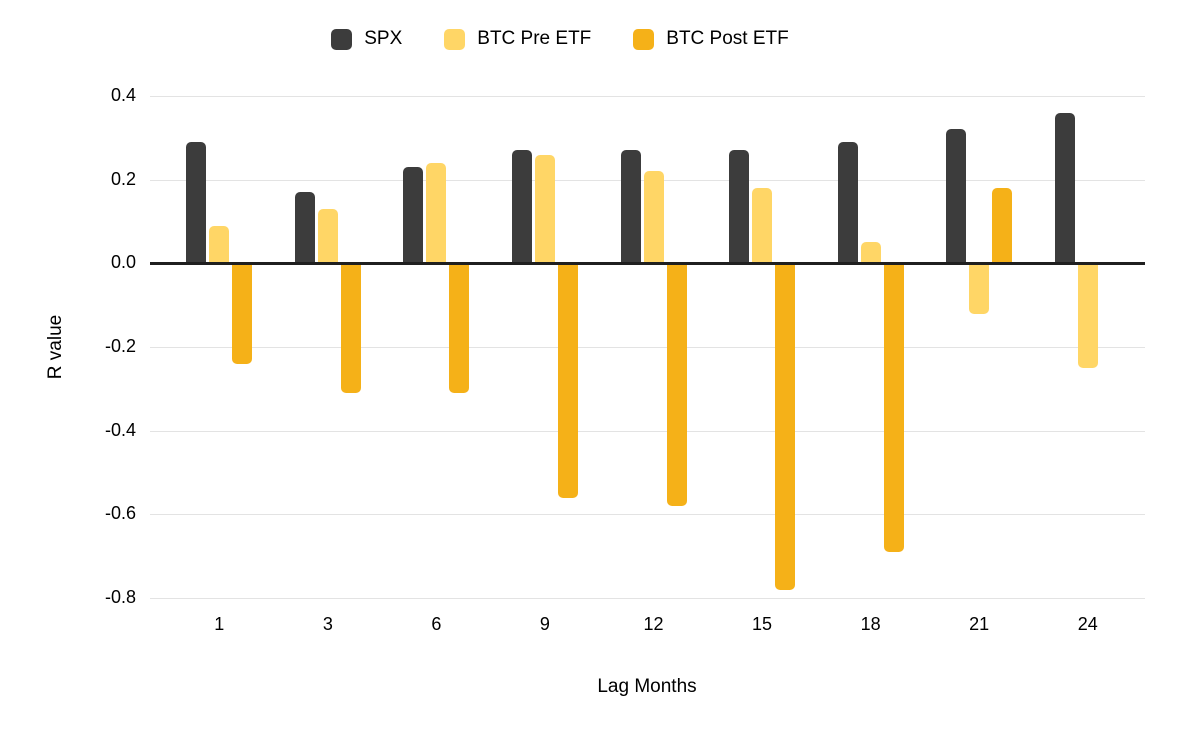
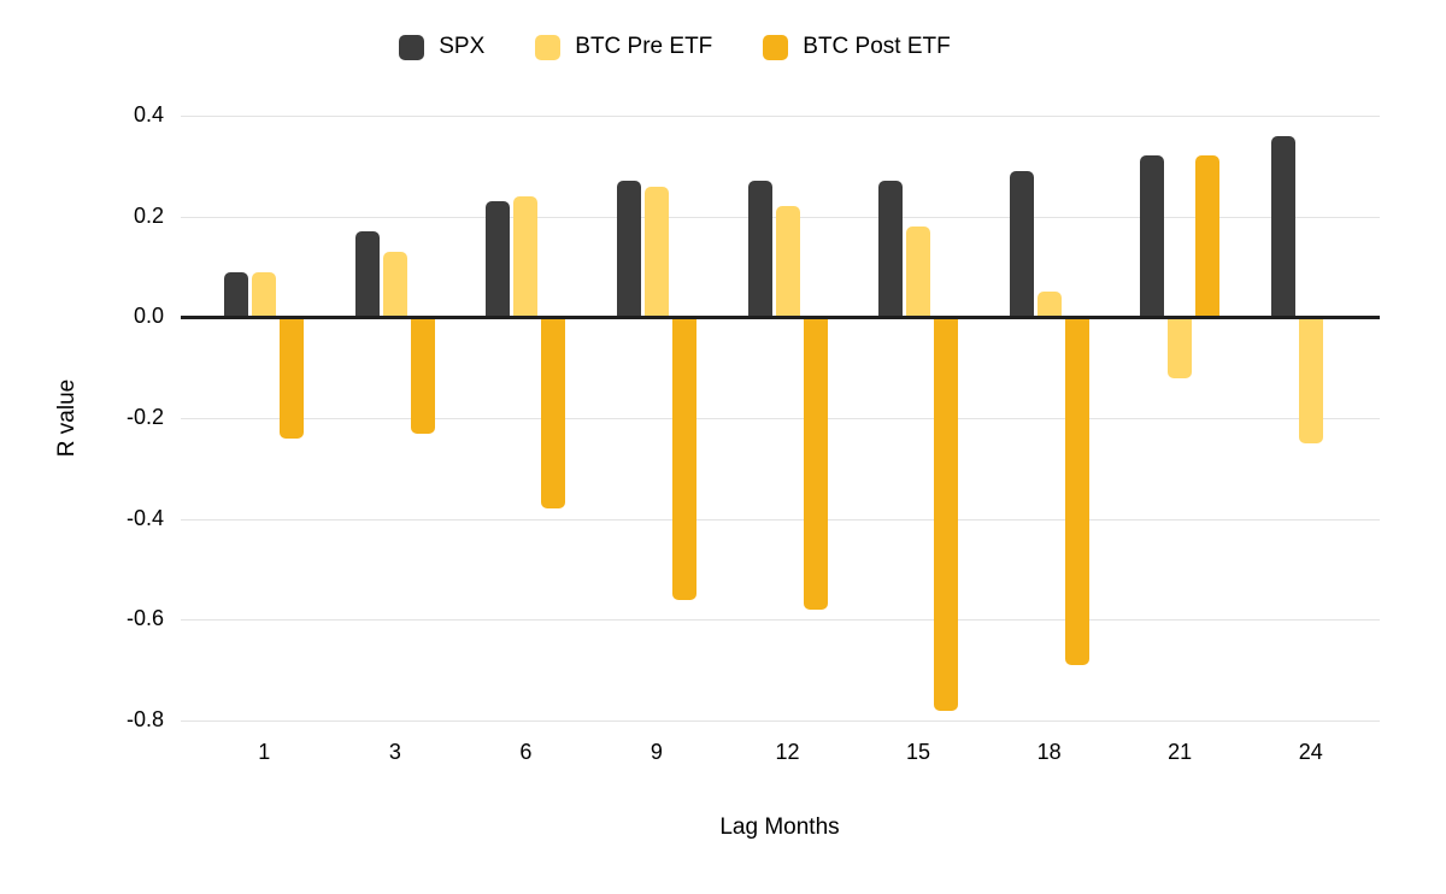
SPX/1: 0.29 -> 0.09
BTC Post ETF/3: -0.31 -> -0.23
BTC Post ETF/6: -0.31 -> -0.38
BTC Post ETF/21: 0.18 -> 0.32
